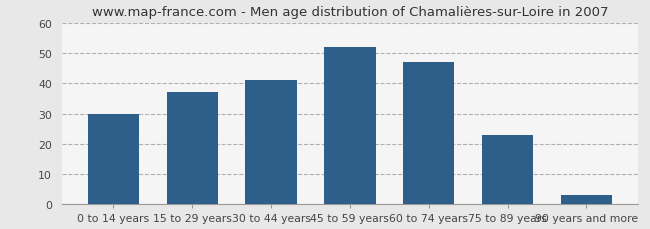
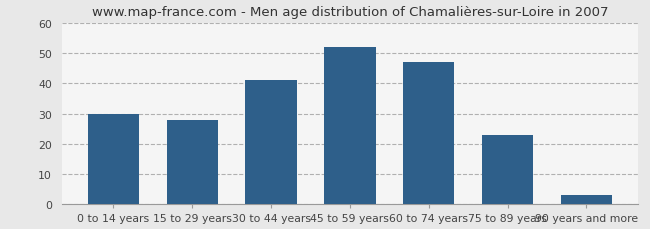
15 to 29 years: 37 -> 28
